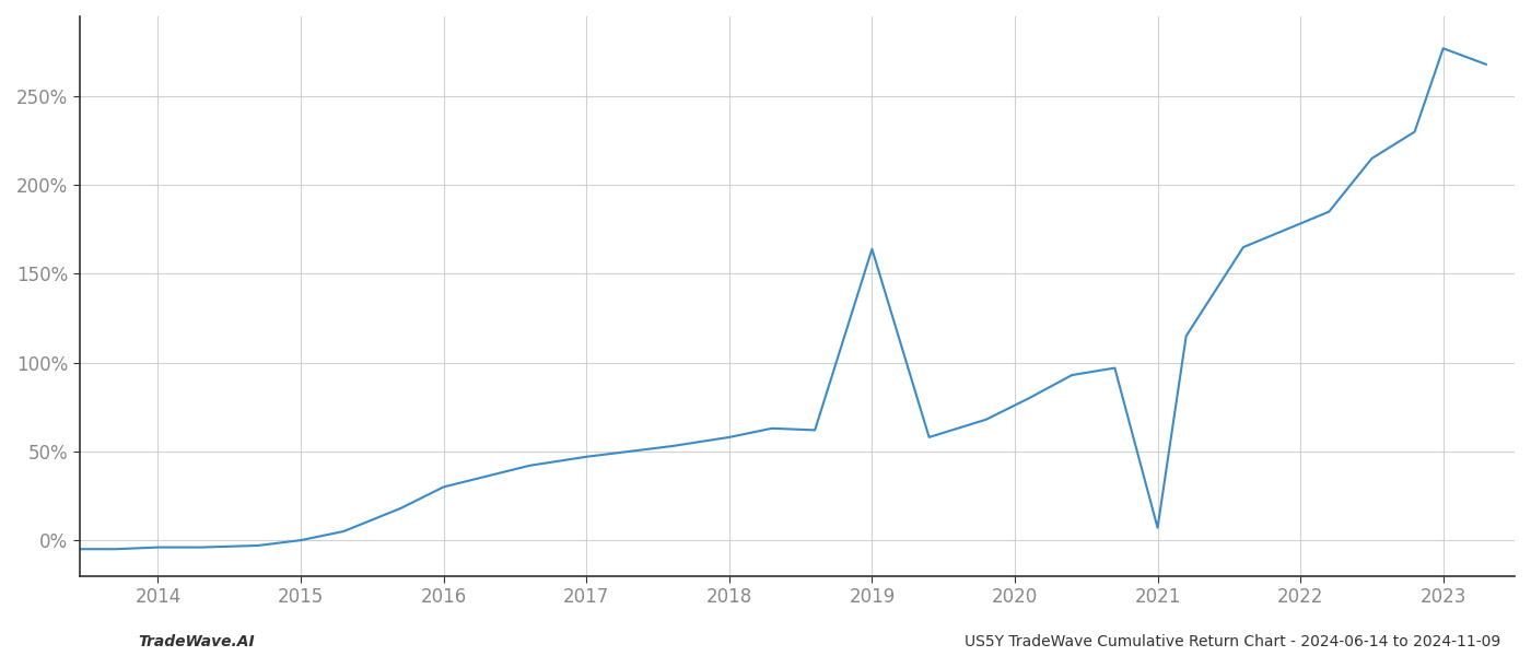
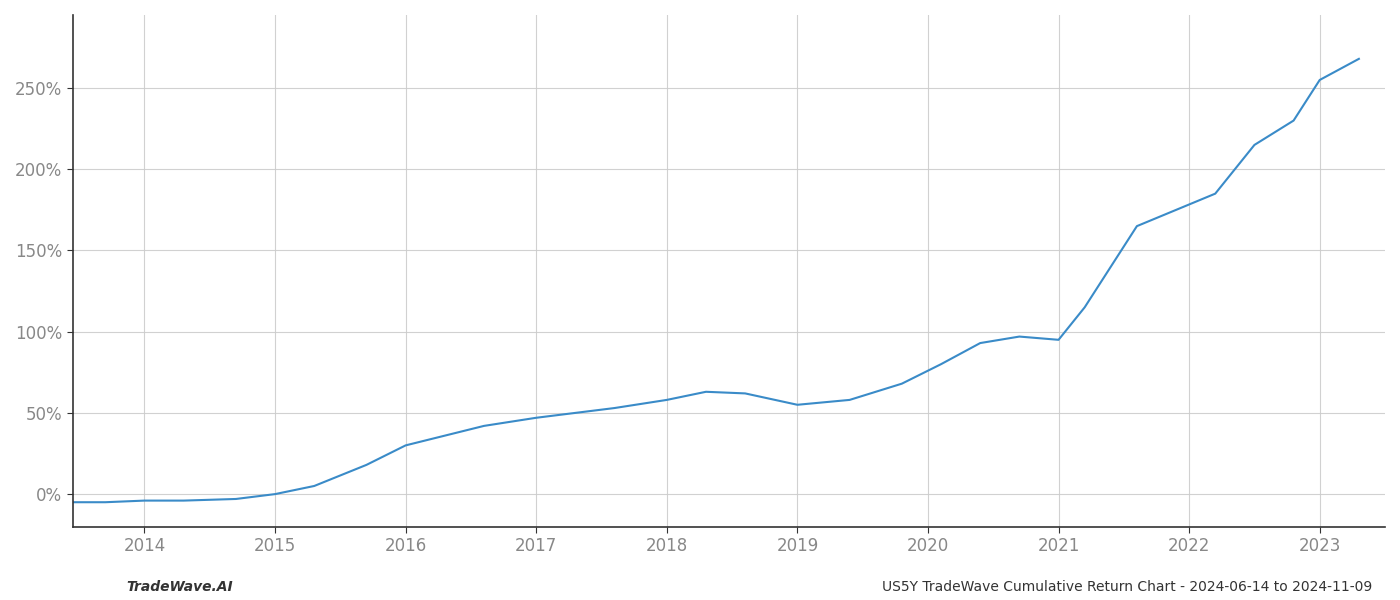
2019: 164% -> 55%
2021: 7% -> 95%
2023: 277% -> 255%
